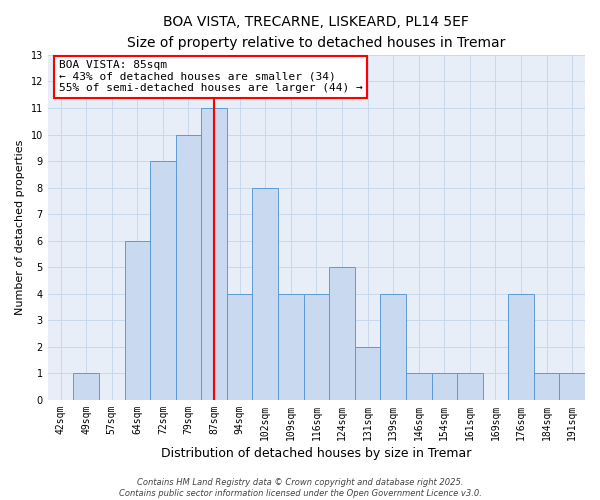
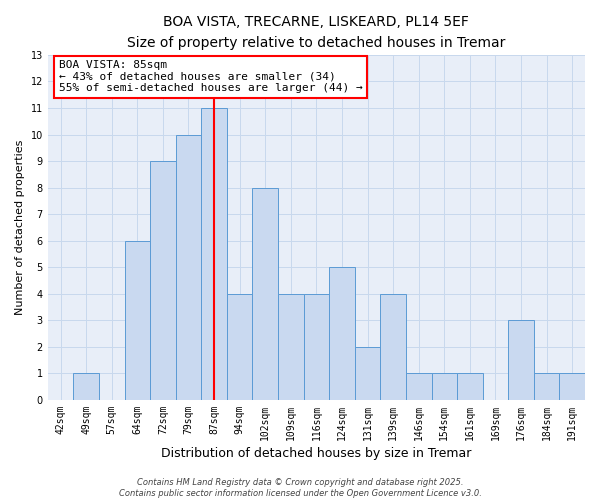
176sqm: 4 -> 3
